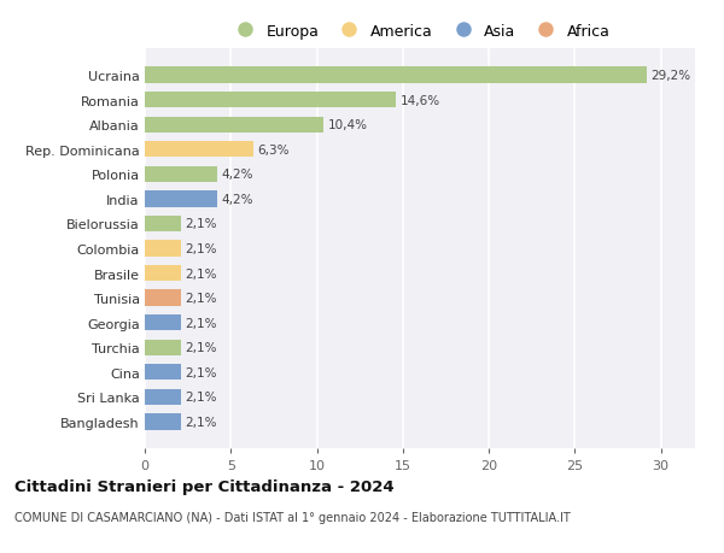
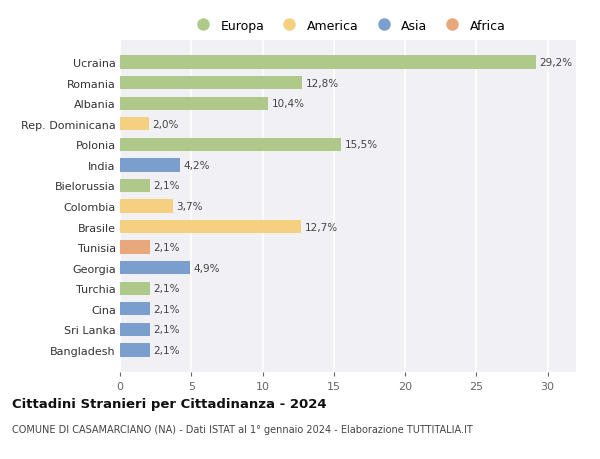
Romania: 14,6% -> 12,8%
Rep. Dominicana: 6,3% -> 2,0%
Polonia: 4,2% -> 15,5%
Colombia: 2,1% -> 3,7%
Brasile: 2,1% -> 12,7%
Georgia: 2,1% -> 4,9%
